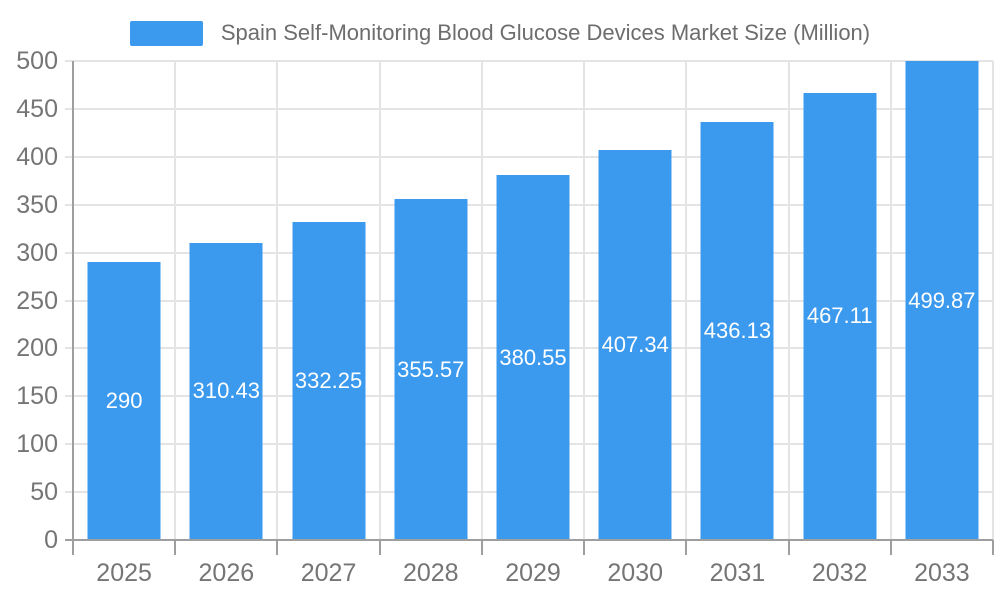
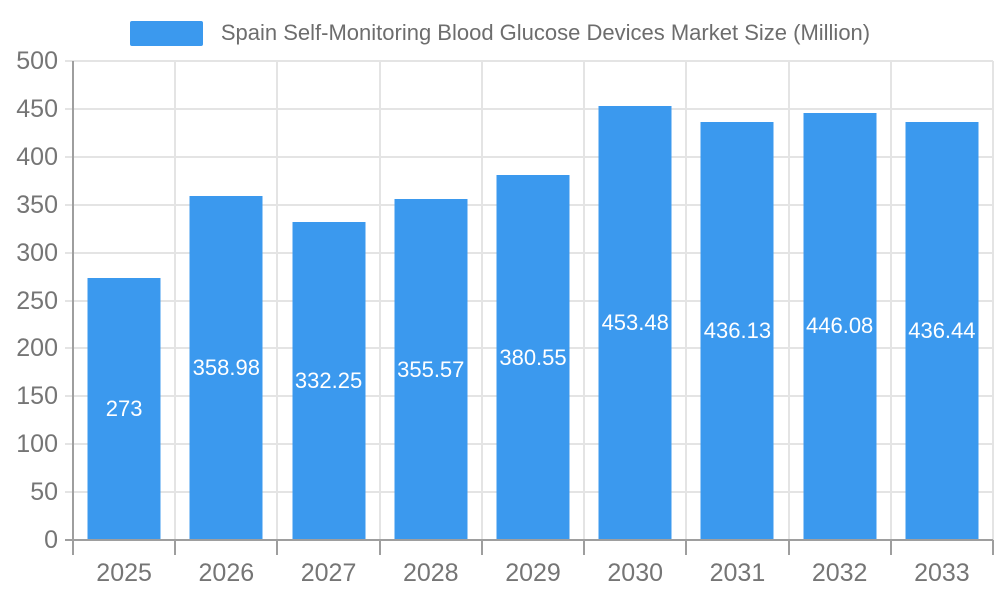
2025: 290 -> 273
2026: 310.43 -> 358.98
2030: 407.34 -> 453.48
2032: 467.11 -> 446.08
2033: 499.87 -> 436.44
